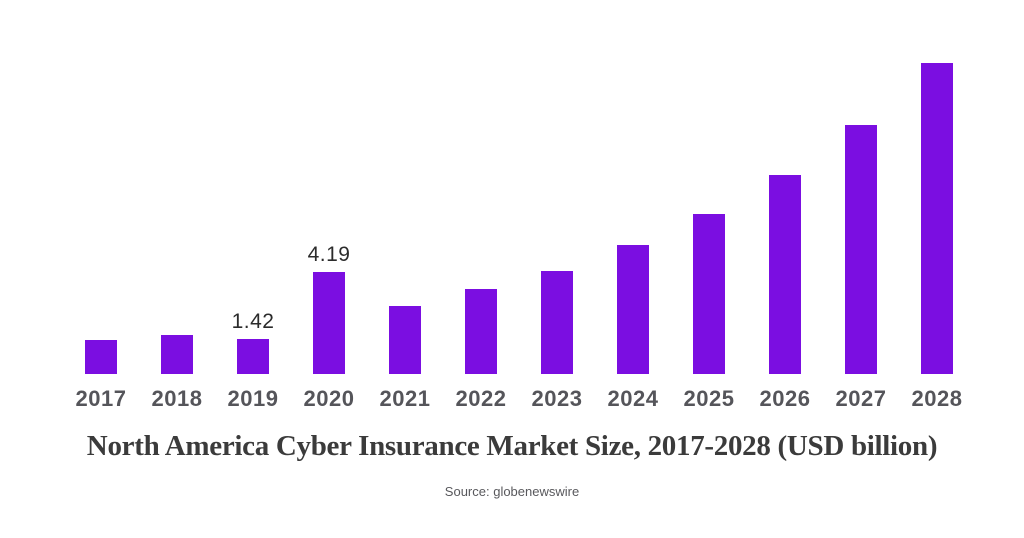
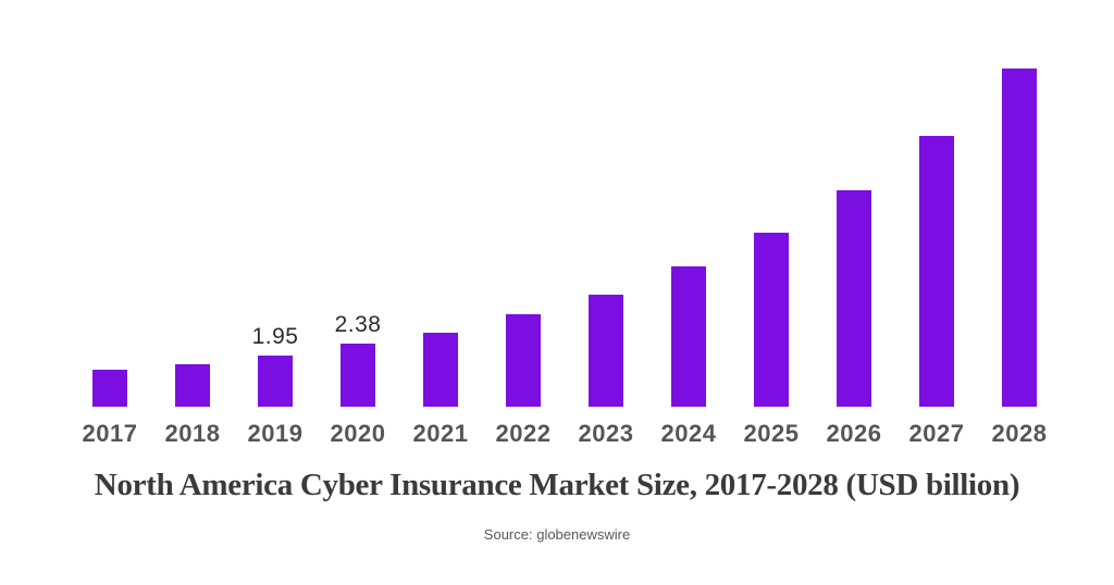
2019: 1.42 -> 1.95
2020: 4.19 -> 2.38
